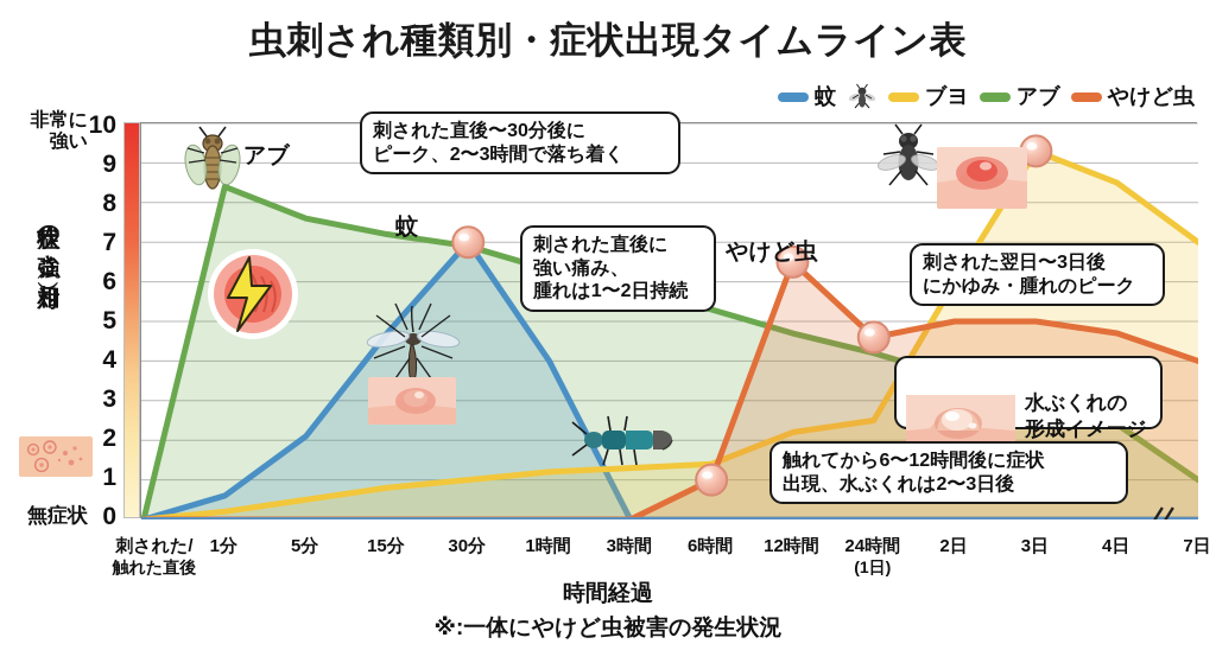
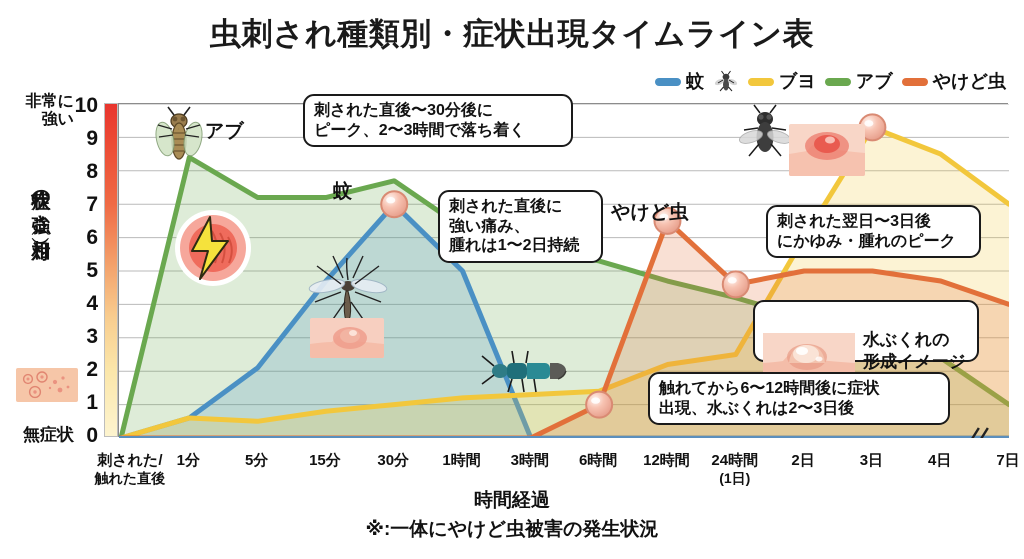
ブヨ/1分: 0.2 -> 0.6
アブ/5分: 7.6 -> 7.2
アブ/30分: 6.9 -> 7.7
蚊/1時間: 4.0 -> 5.0
